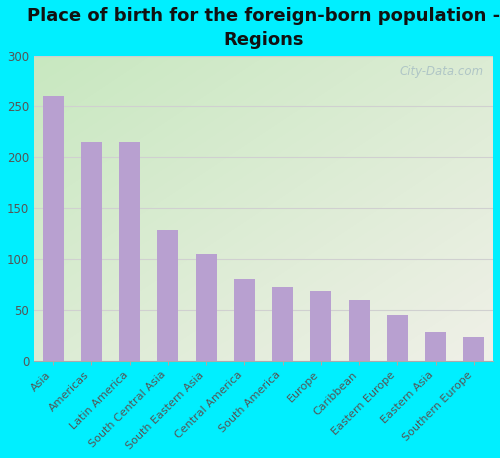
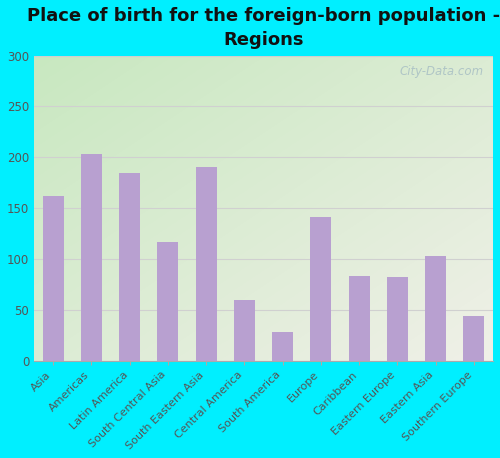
Asia: 260 -> 162
Americas: 215 -> 203
Latin America: 215 -> 185
South Central Asia: 128 -> 117
South Eastern Asia: 105 -> 190
Central America: 80 -> 60
South America: 72 -> 28
Europe: 68 -> 141
Caribbean: 60 -> 83
Eastern Europe: 45 -> 82
Eastern Asia: 28 -> 103
Southern Europe: 23 -> 44
